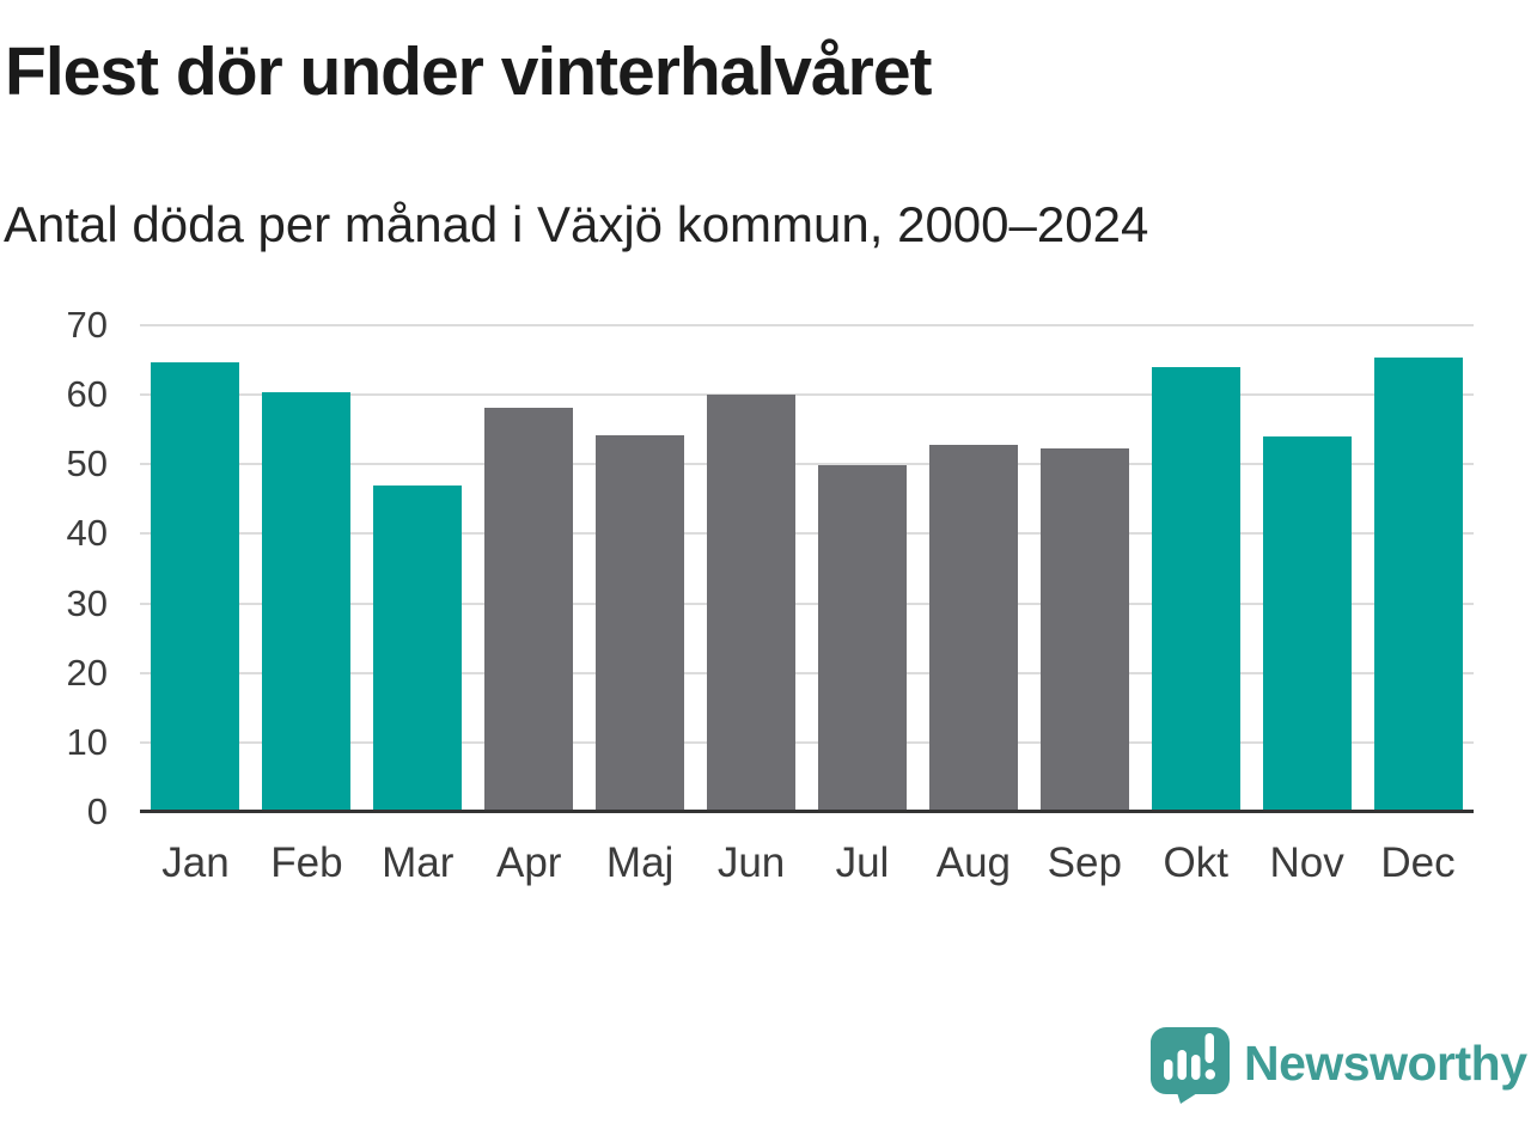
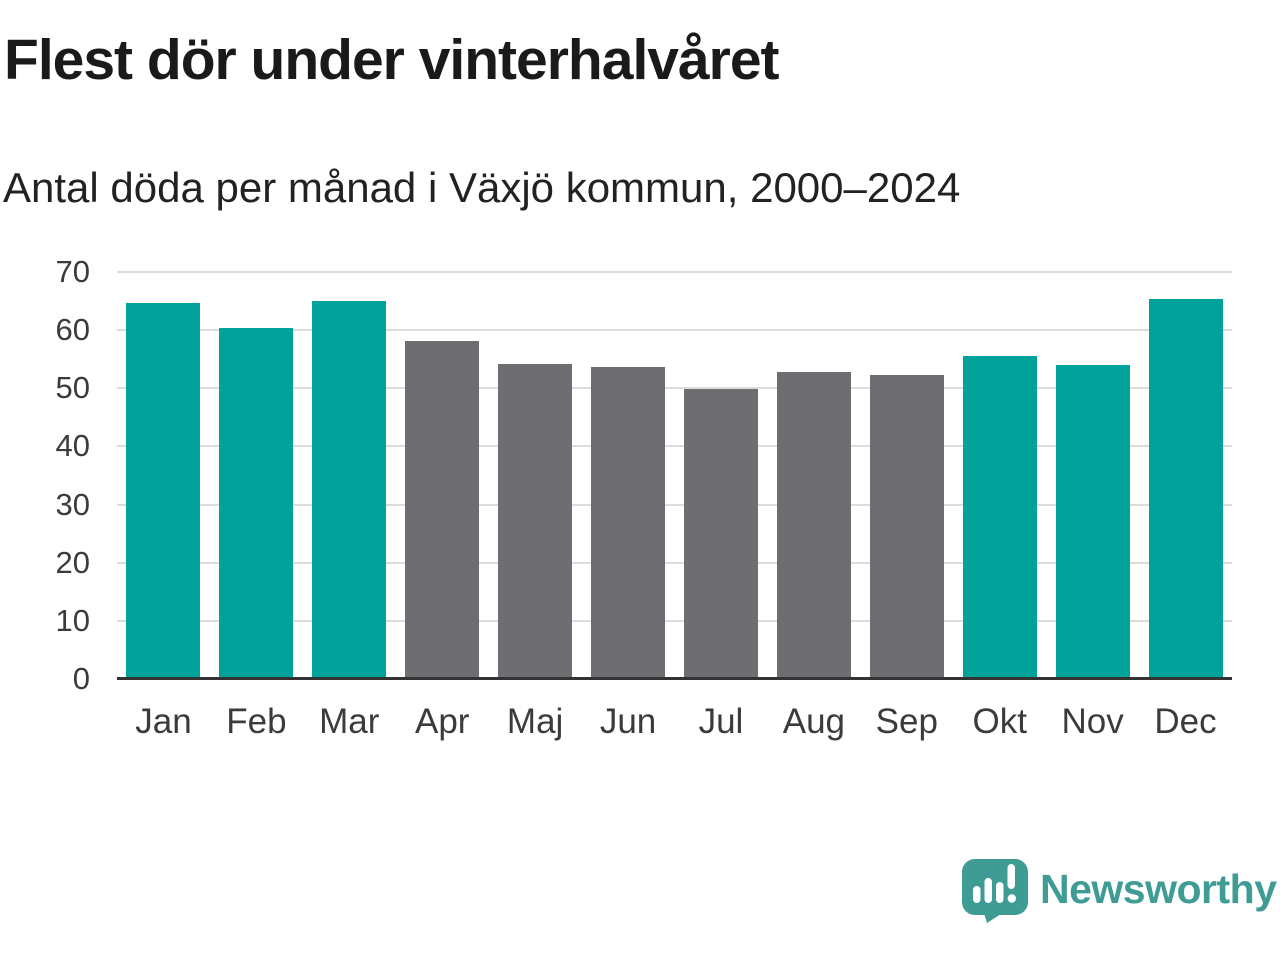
Mar: 47 -> 65
Jun: 60 -> 54
Okt: 64 -> 56
